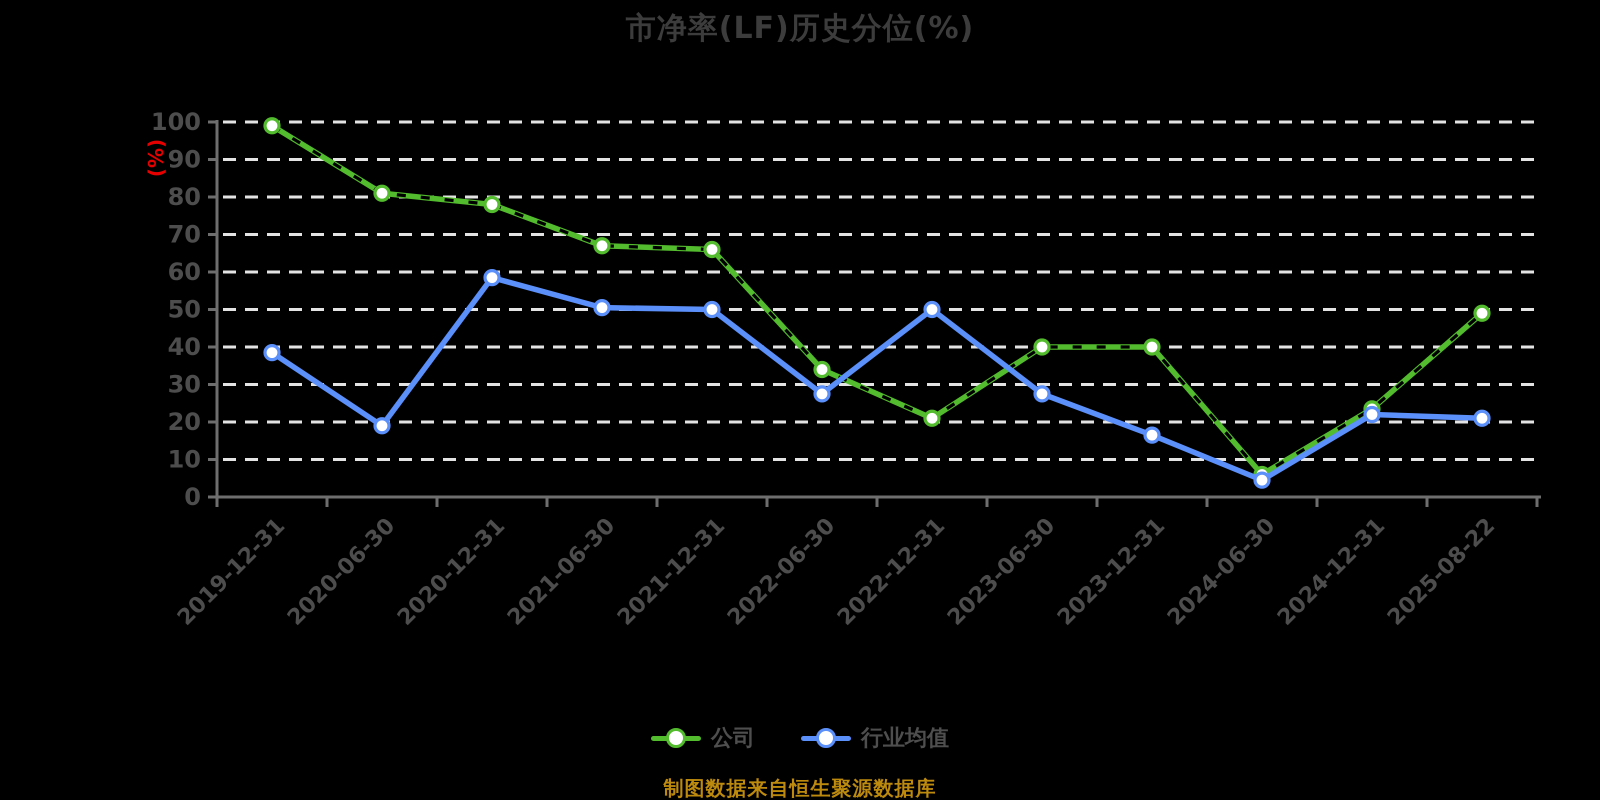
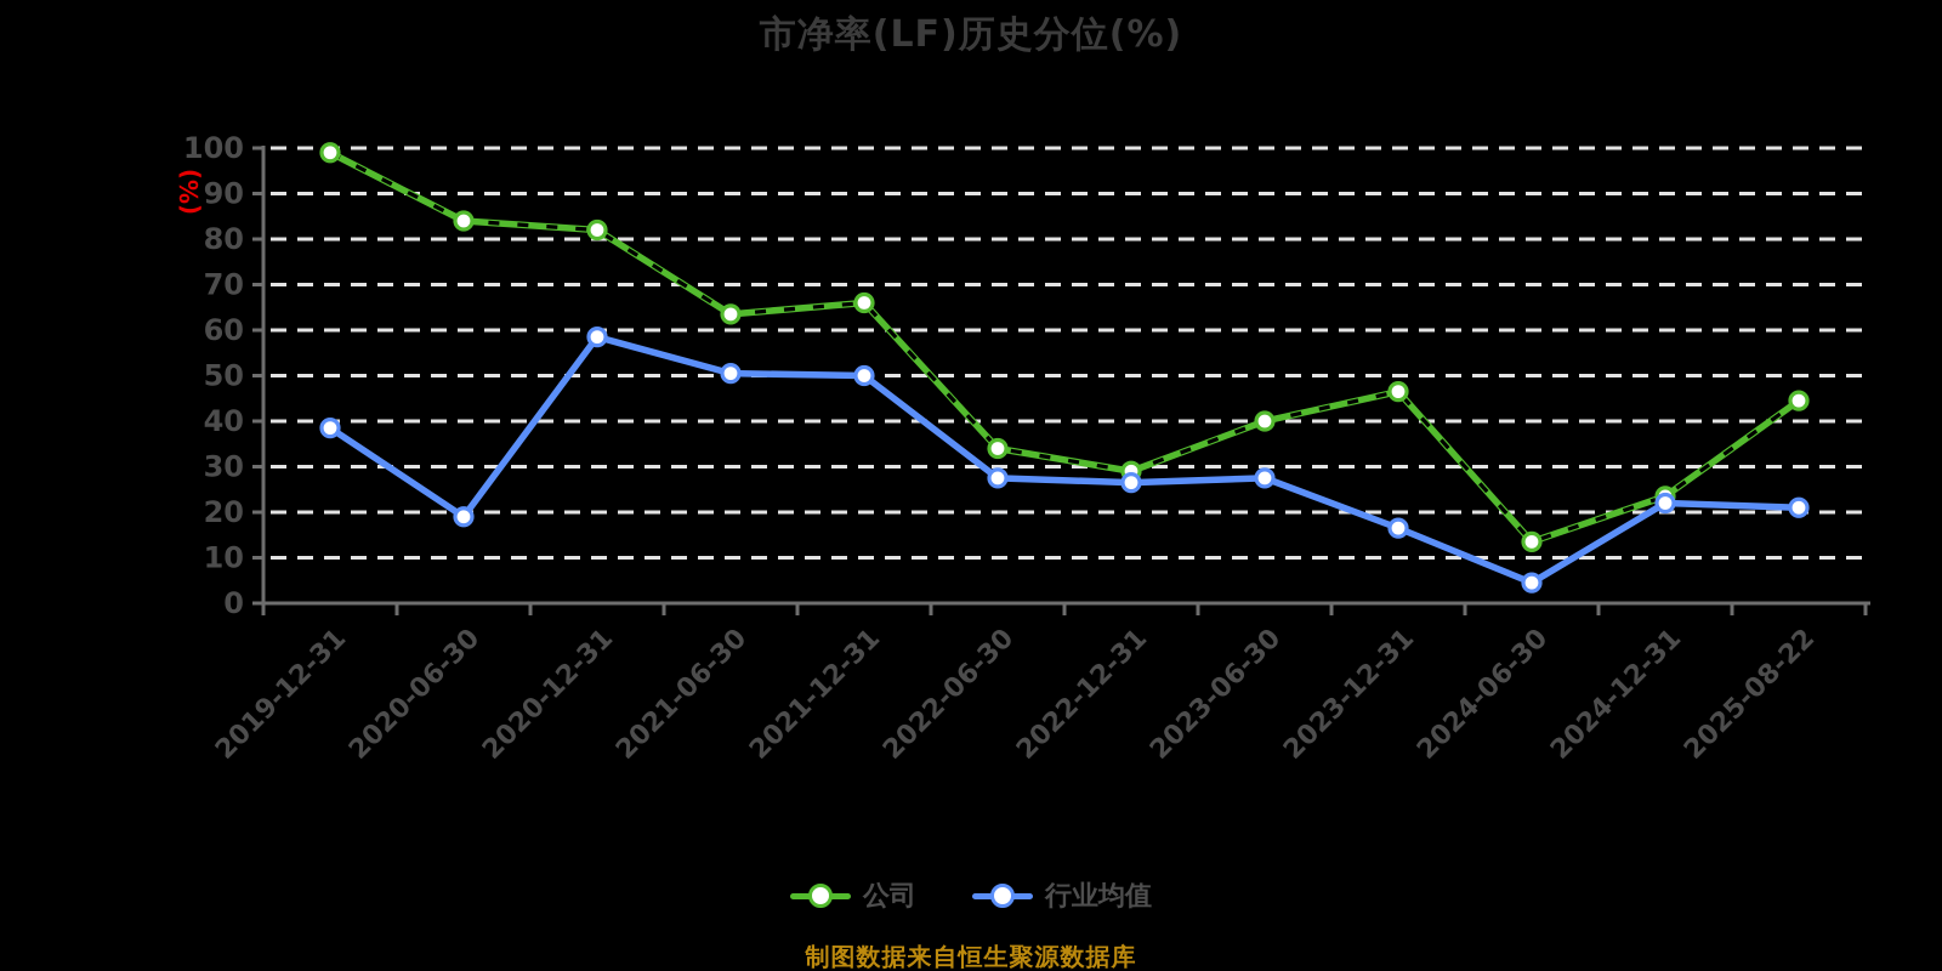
公司/2020-06-30: 81 -> 84
公司/2020-12-31: 78 -> 82
公司/2021-06-30: 67 -> 64
公司/2022-12-31: 21 -> 29
行业均值/2022-12-31: 50 -> 26
公司/2023-12-31: 40 -> 46
公司/2024-06-30: 6 -> 14
公司/2025-08-22: 49 -> 44
